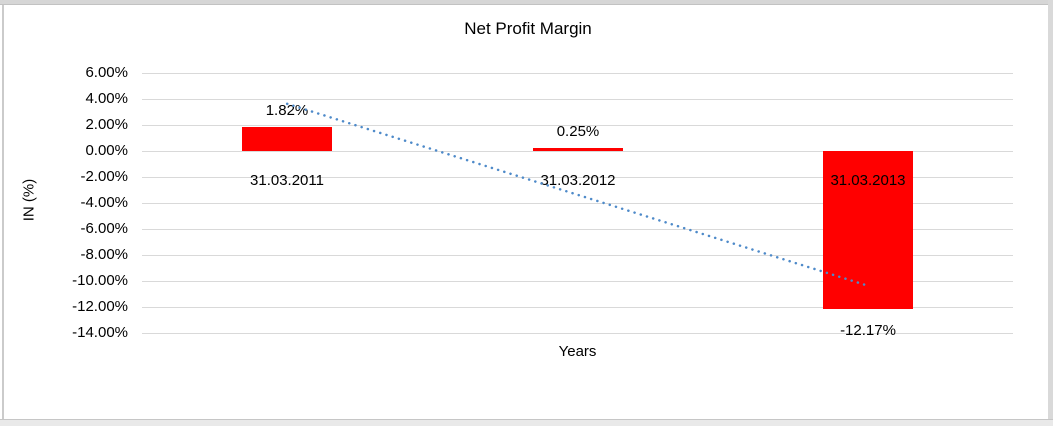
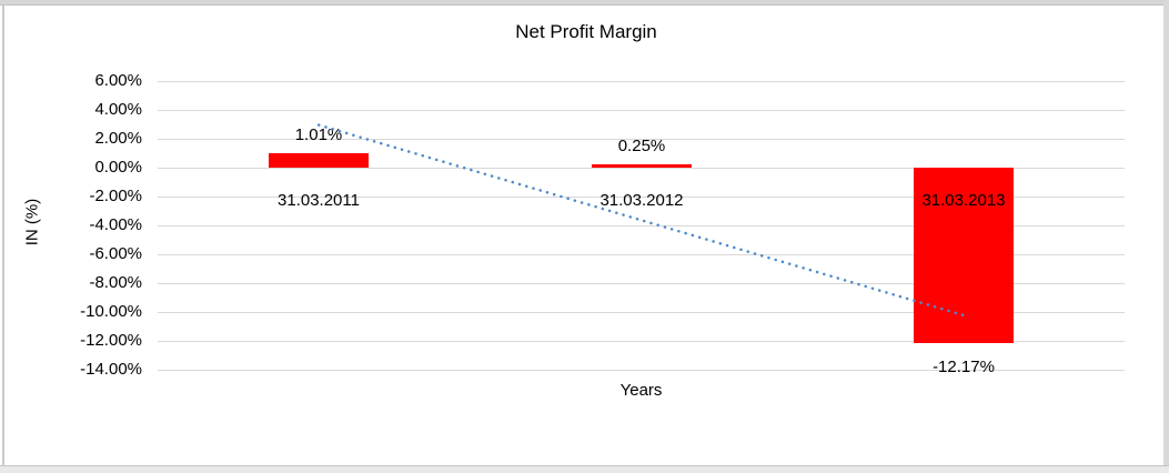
31.03.2011: 1.82% -> 1.01%
